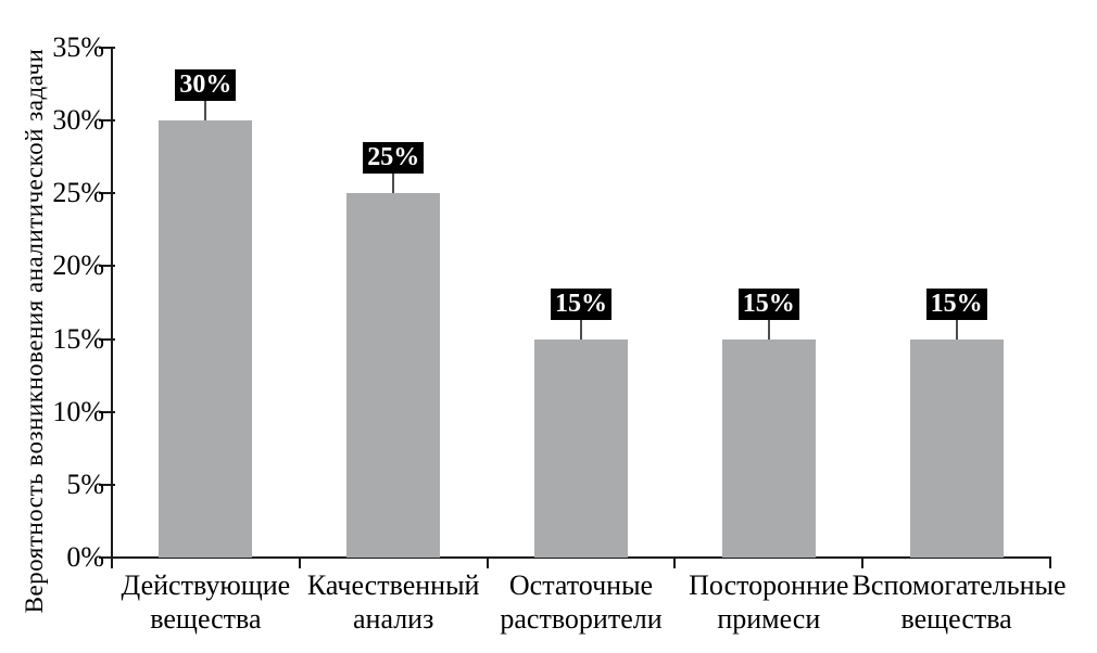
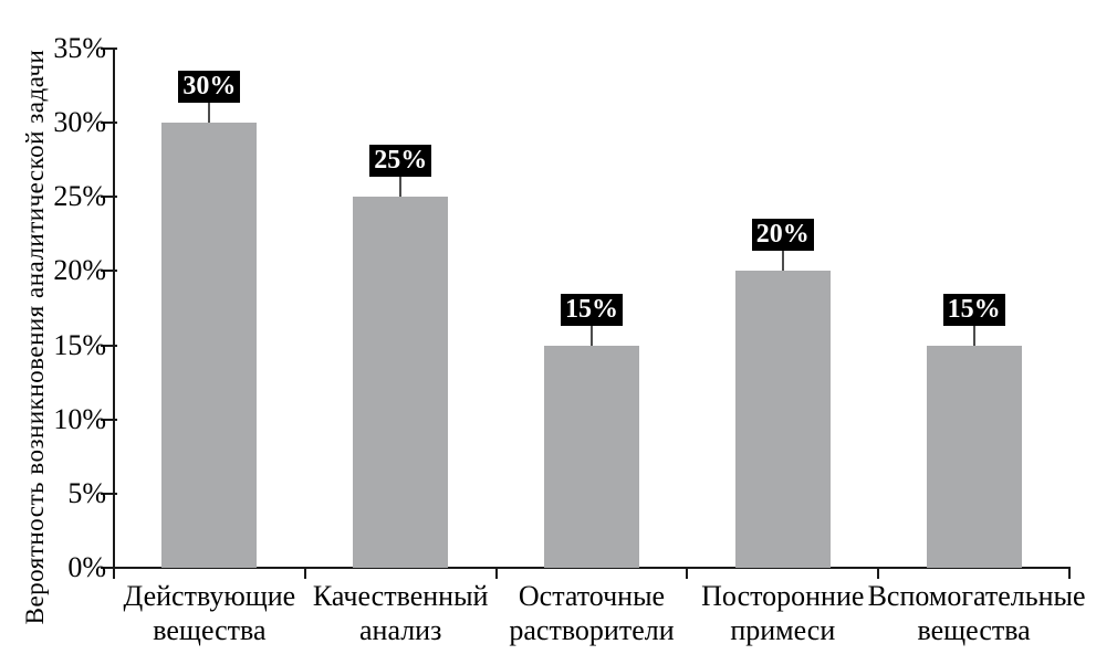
Посторонние примеси: 15% -> 20%
